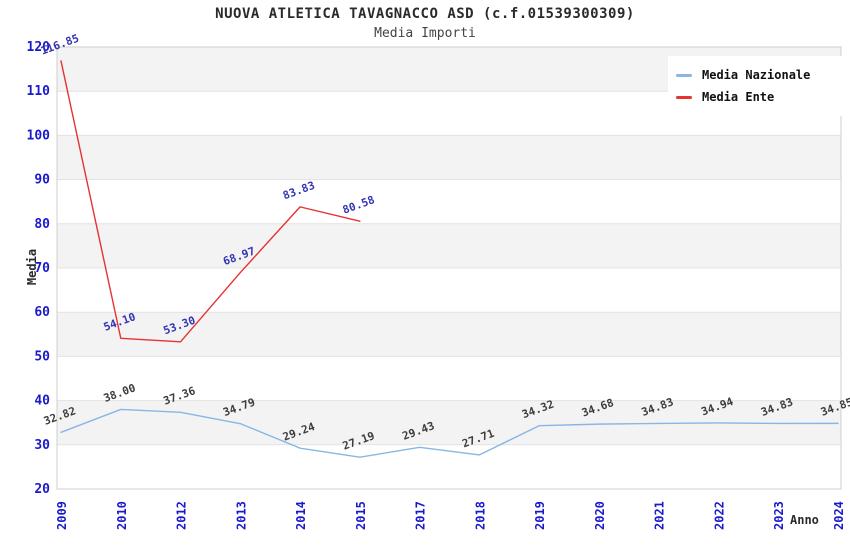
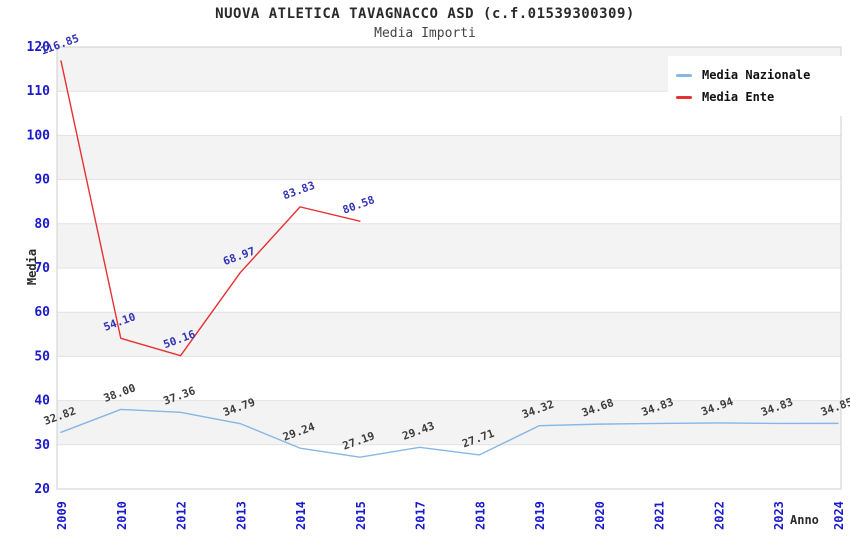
Media Ente/2012: 53.30 -> 50.16
